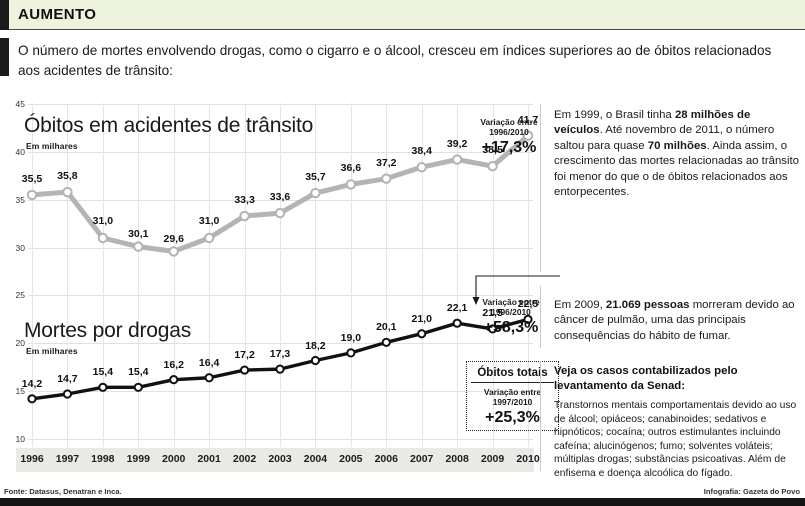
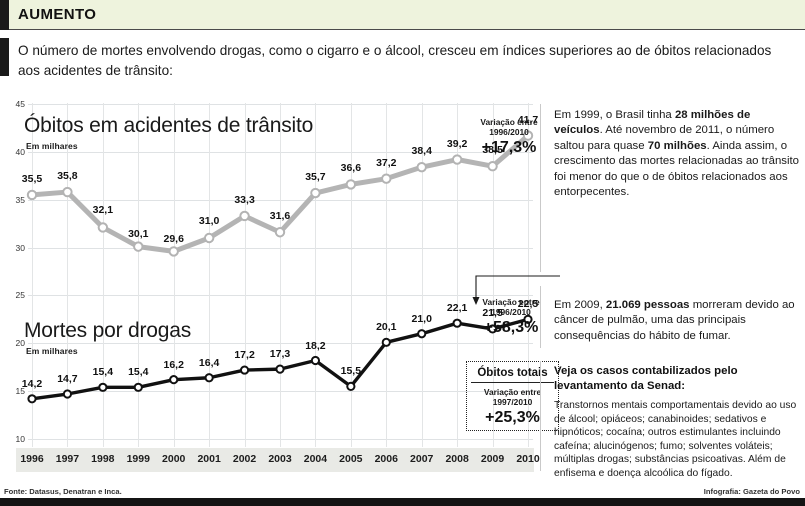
Óbitos em acidentes de trânsito/1998: 31,0 -> 32,1
Óbitos em acidentes de trânsito/2003: 33,6 -> 31,6
Mortes por drogas/2005: 19,0 -> 15,5
